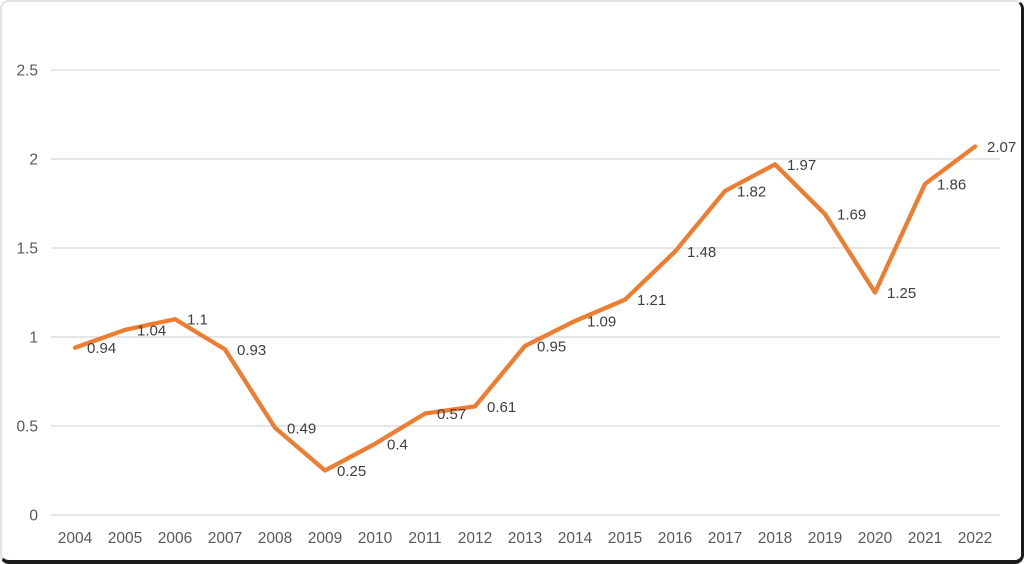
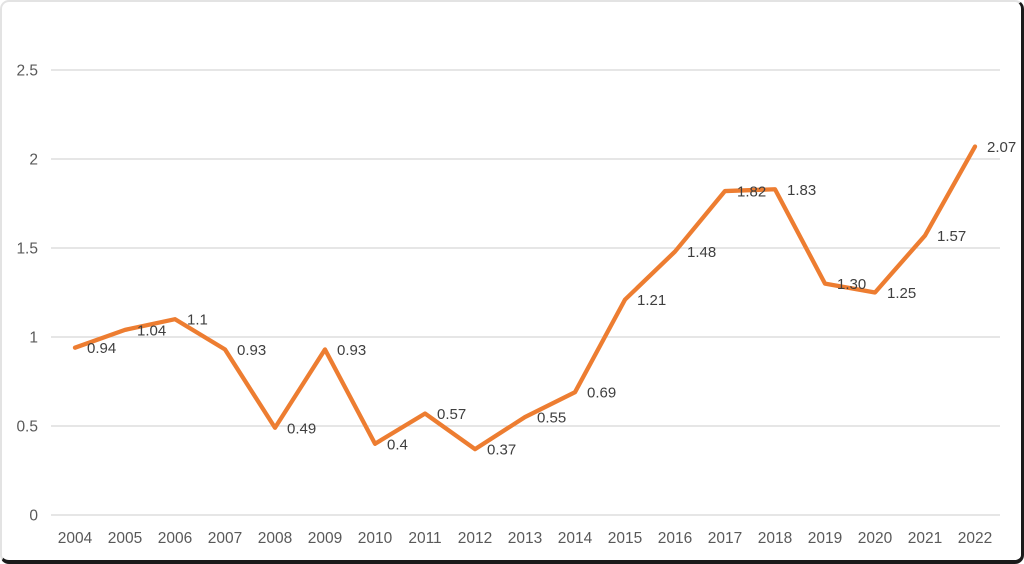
2009: 0.25 -> 0.93
2012: 0.61 -> 0.37
2013: 0.95 -> 0.55
2014: 1.09 -> 0.69
2018: 1.97 -> 1.83
2019: 1.69 -> 1.30
2021: 1.86 -> 1.57
